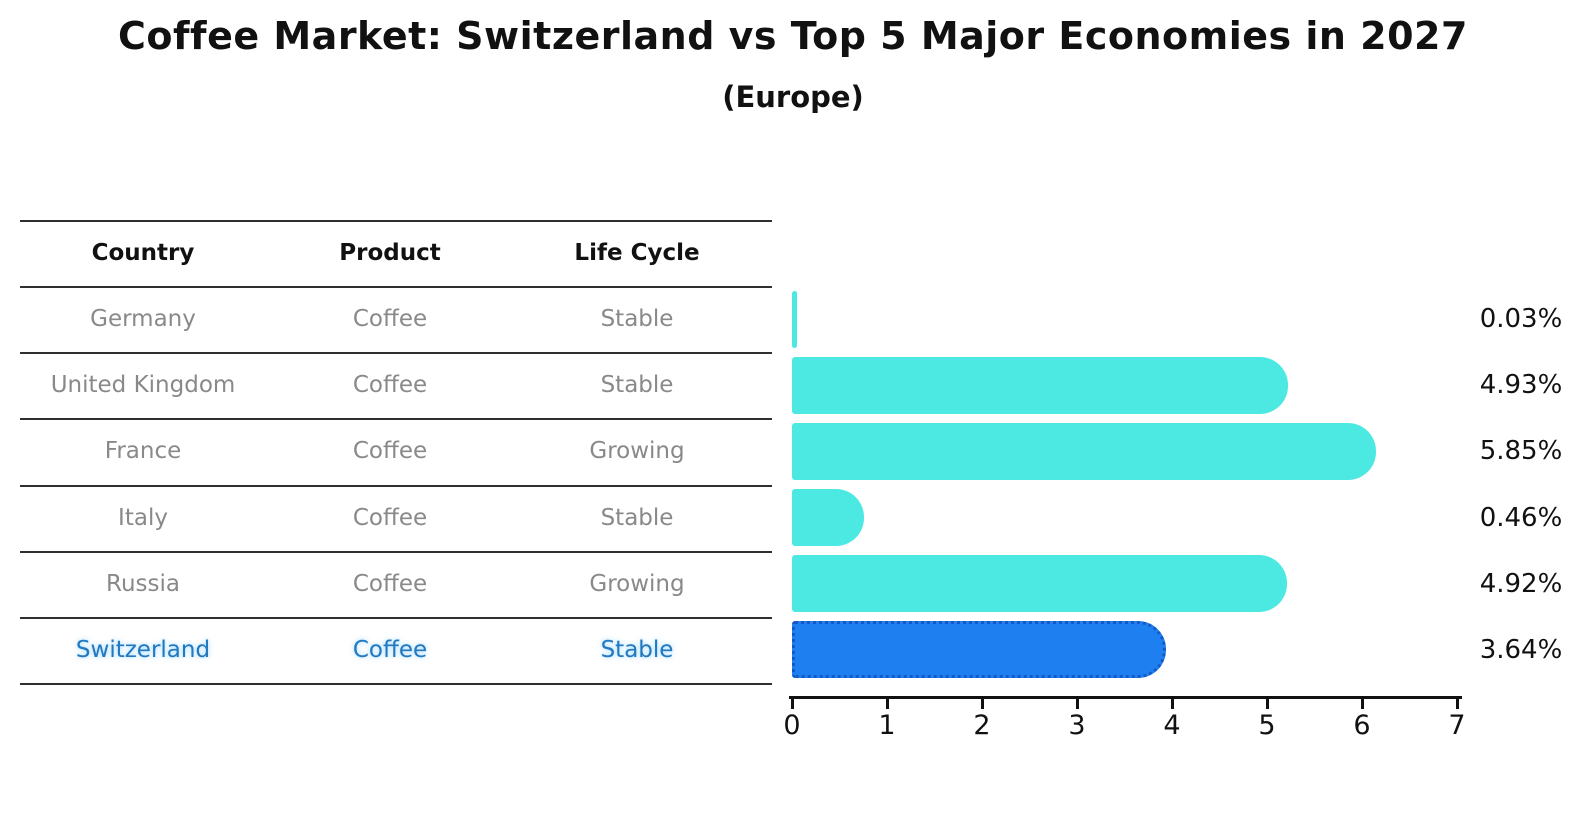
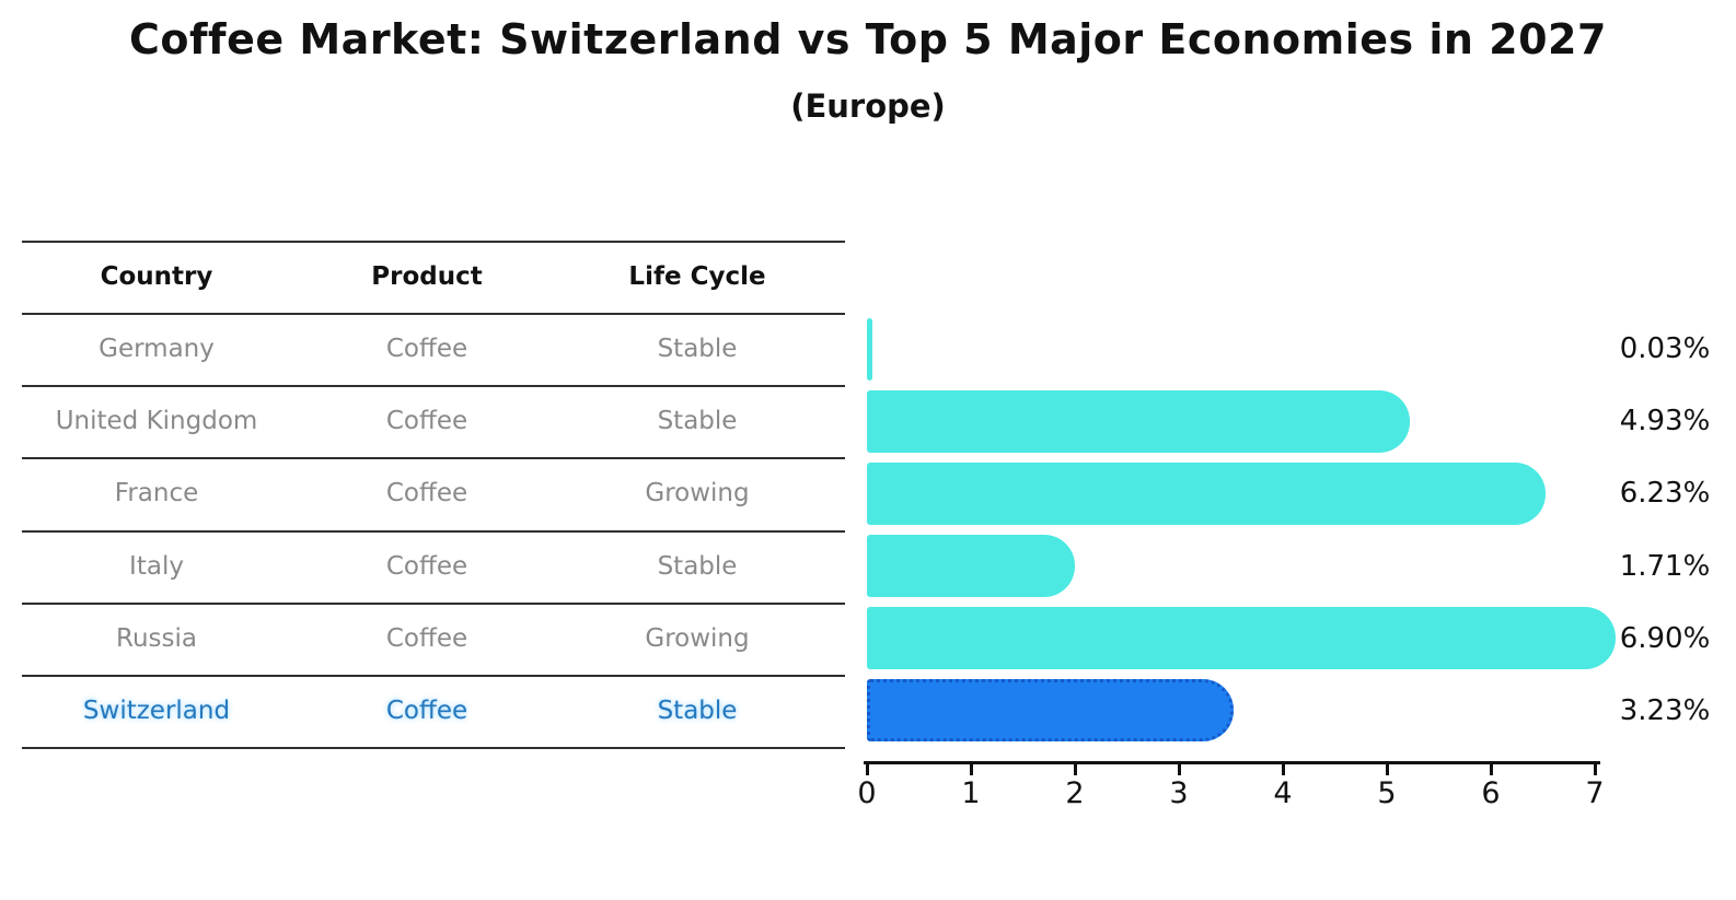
France: 5.85% -> 6.23%
Italy: 0.46% -> 1.71%
Russia: 4.92% -> 6.90%
Switzerland: 3.64% -> 3.23%
